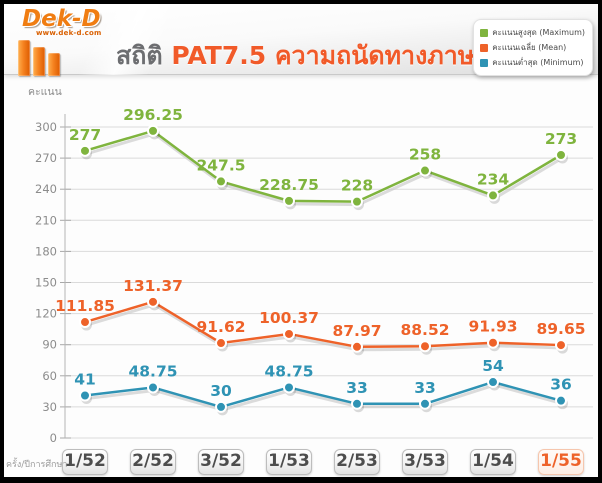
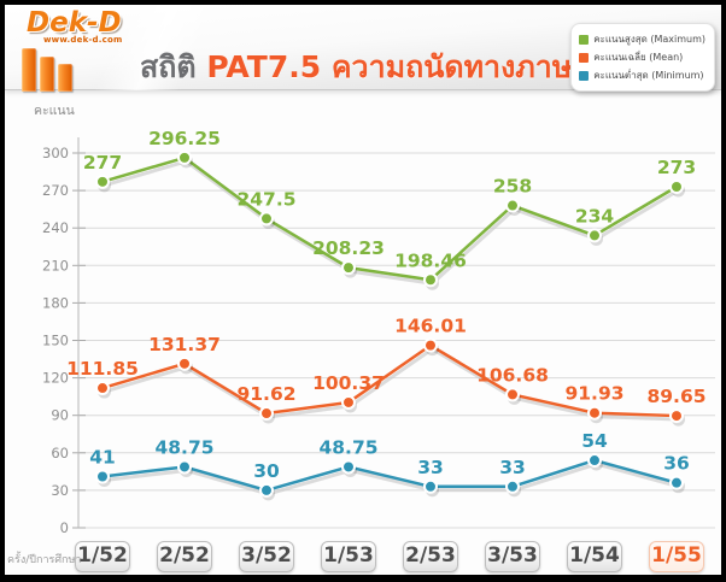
คะแนนสูงสุด (Maximum)/1/53: 228.75 -> 208.23
คะแนนสูงสุด (Maximum)/2/53: 228 -> 198.46
คะแนนเฉลี่ย (Mean)/2/53: 87.97 -> 146.01
คะแนนเฉลี่ย (Mean)/3/53: 88.52 -> 106.68
